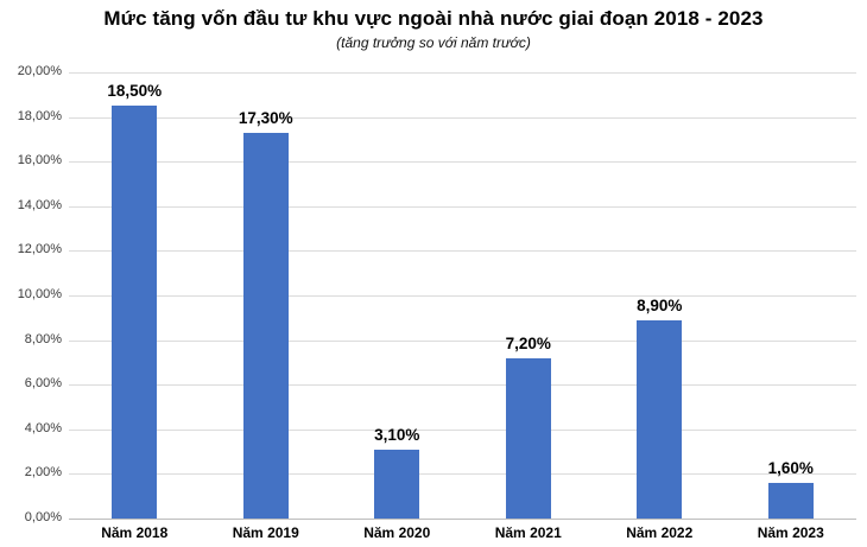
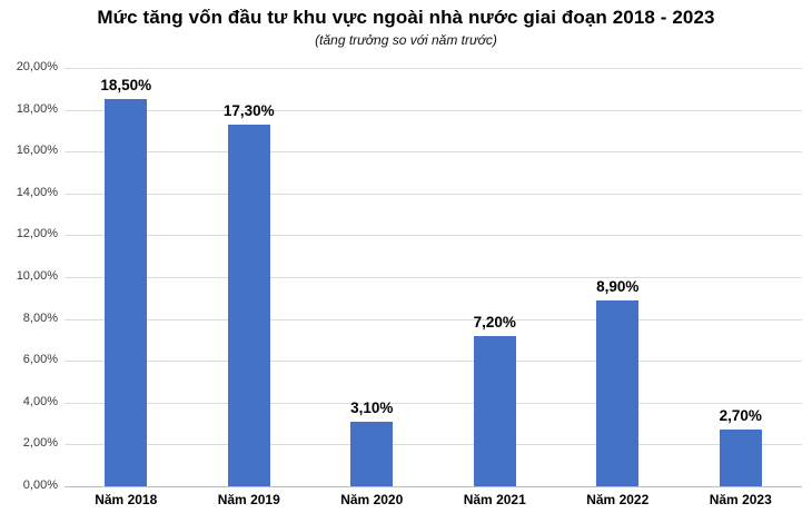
Năm 2023: 1,60% -> 2,70%
